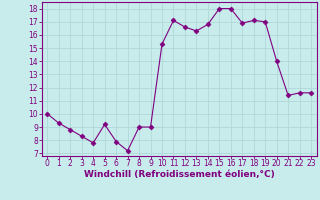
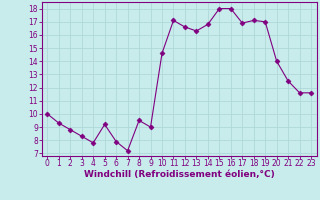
8: 9.0 -> 9.5
10: 15.3 -> 14.6
21: 11.4 -> 12.5
